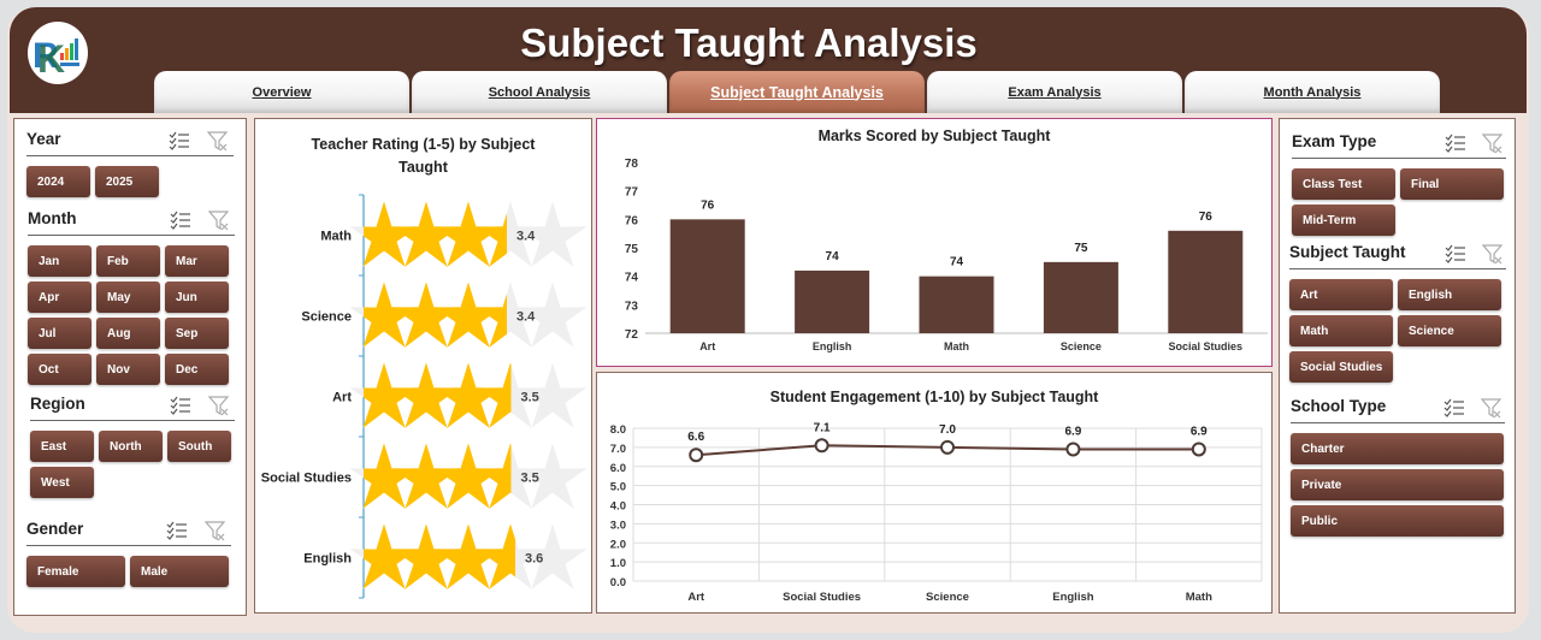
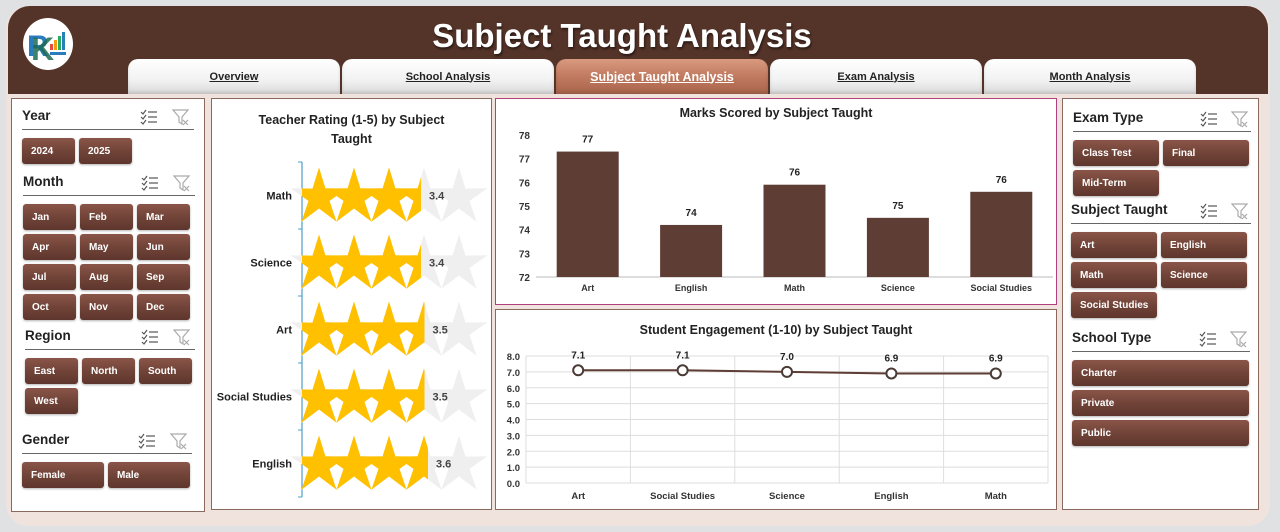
Marks Scored by Subject Taught/Art: 76 -> 77
Marks Scored by Subject Taught/Math: 74 -> 76
Student Engagement (1-10) by Subject Taught/Art: 6.6 -> 7.1
